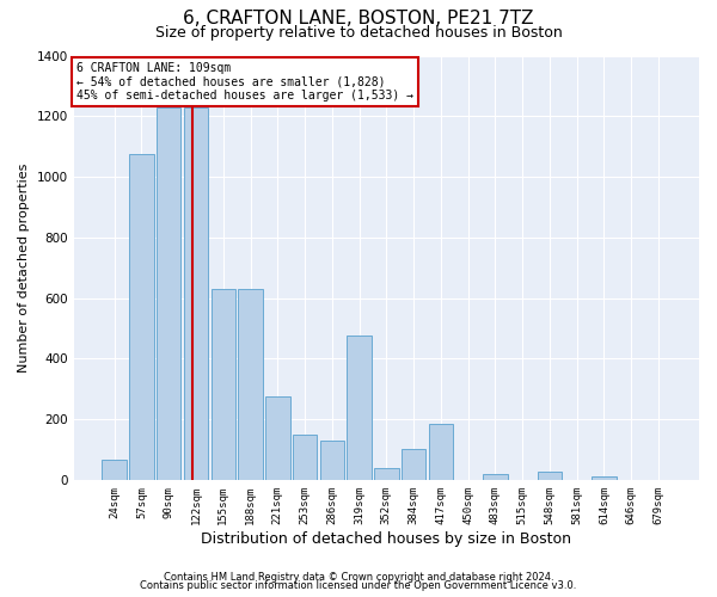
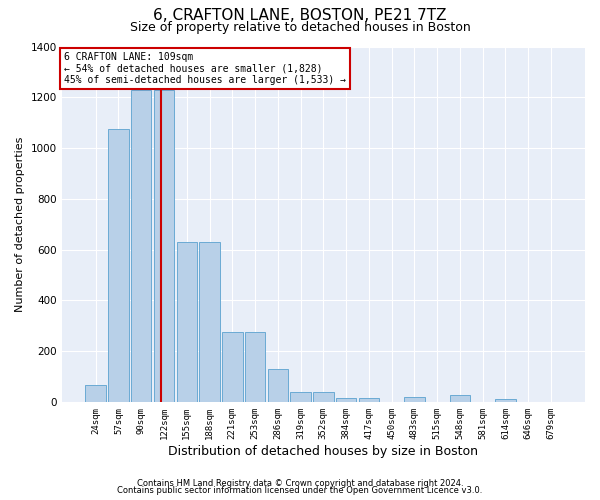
253sqm: 150 -> 275
319sqm: 475 -> 40
384sqm: 100 -> 15
417sqm: 185 -> 15
